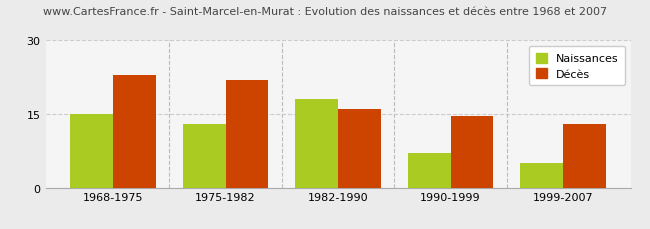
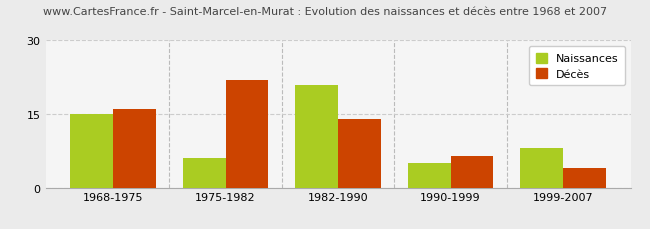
Décès/1968-1975: 23.0 -> 16.0
Naissances/1975-1982: 13 -> 6
Naissances/1982-1990: 18 -> 21
Décès/1982-1990: 16.0 -> 14.0
Naissances/1990-1999: 7 -> 5
Décès/1990-1999: 14.5 -> 6.5
Naissances/1999-2007: 5 -> 8
Décès/1999-2007: 13.0 -> 4.0
